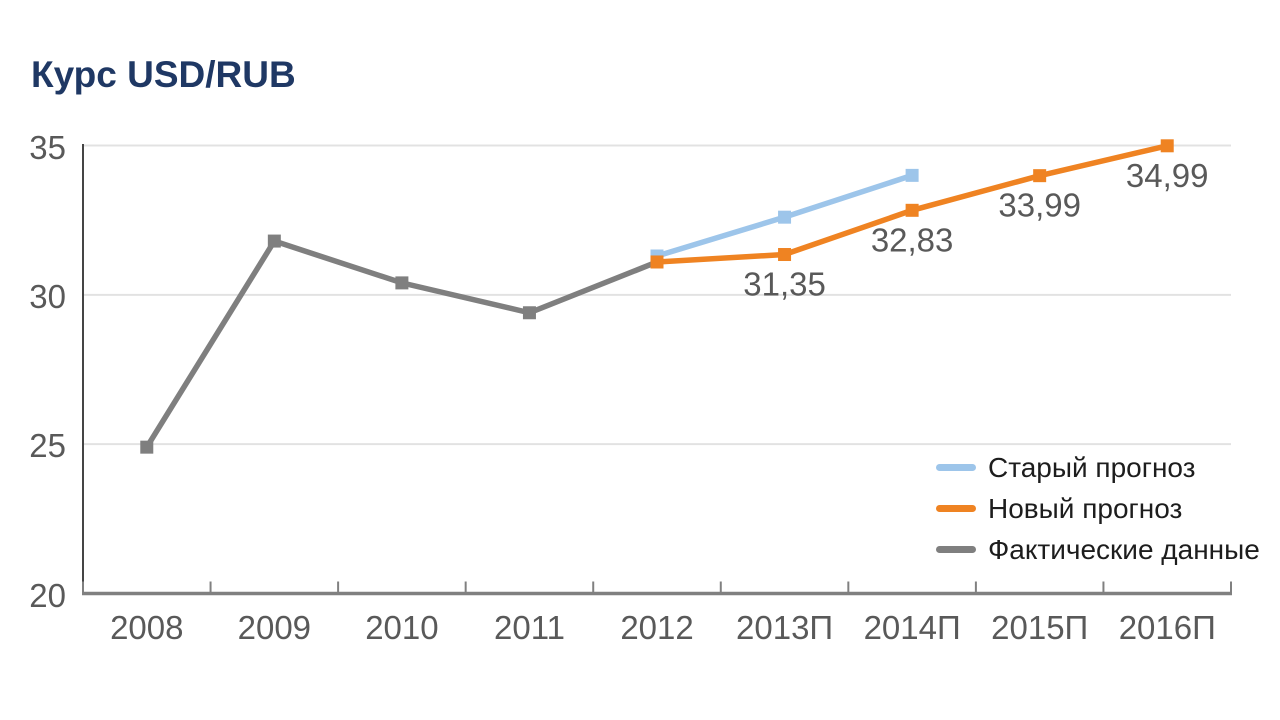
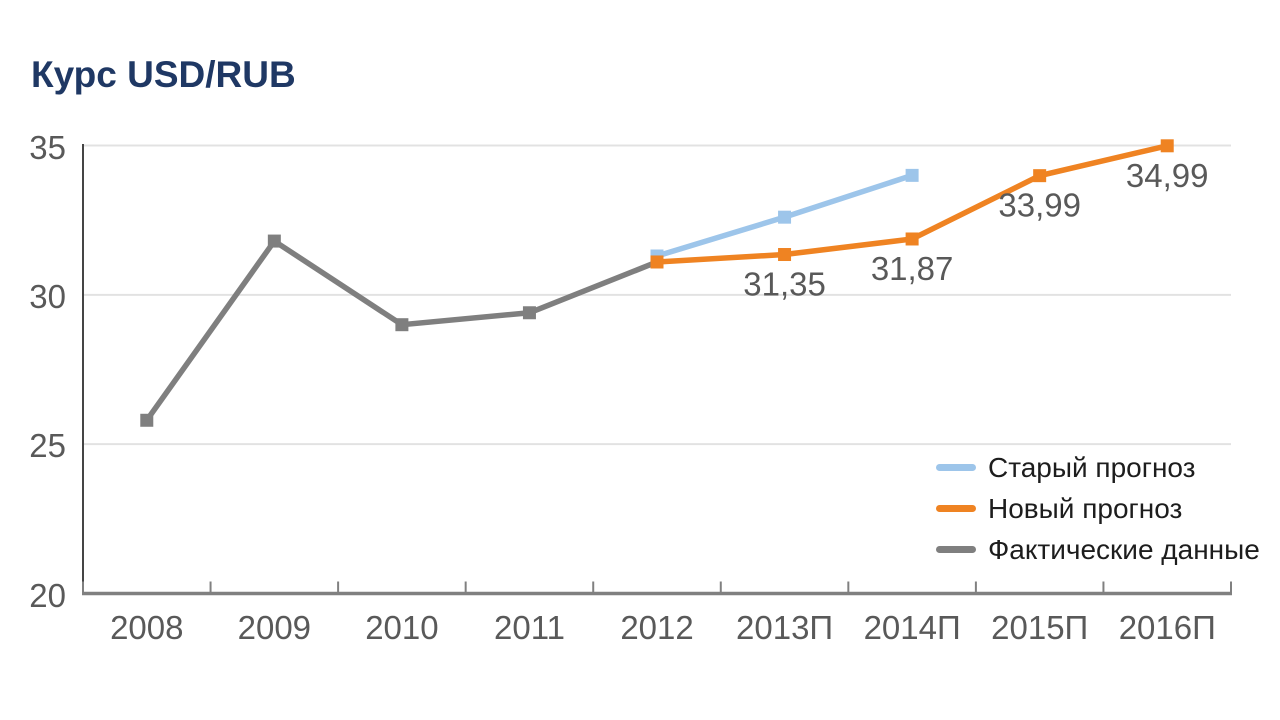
Фактические данные/2008: 24.9 -> 25.8
Фактические данные/2010: 30.4 -> 29.0
Новый прогноз/2014П: 32,83 -> 31,87
